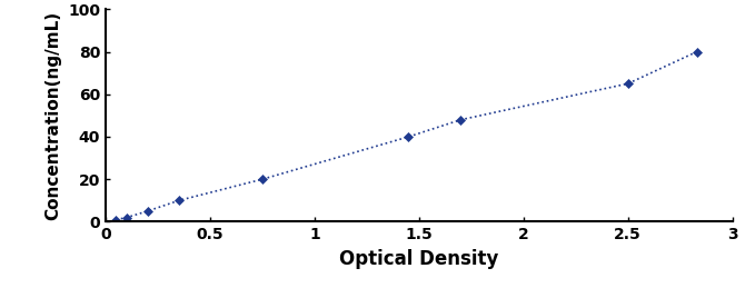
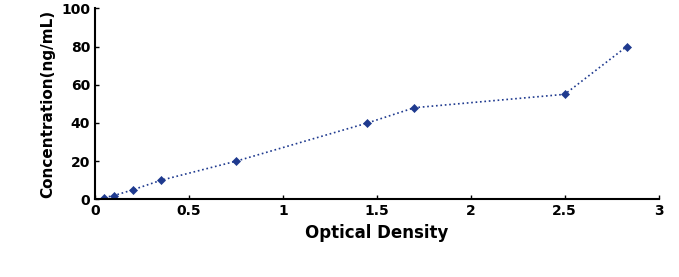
2.5: 65 -> 55
